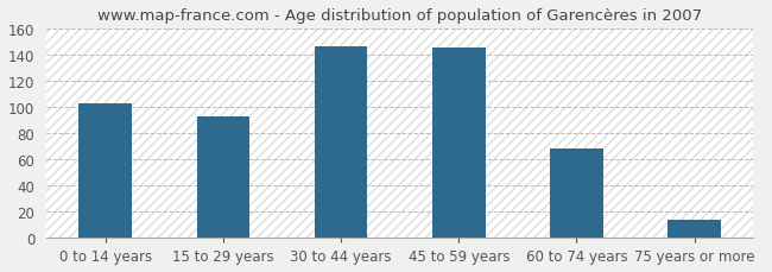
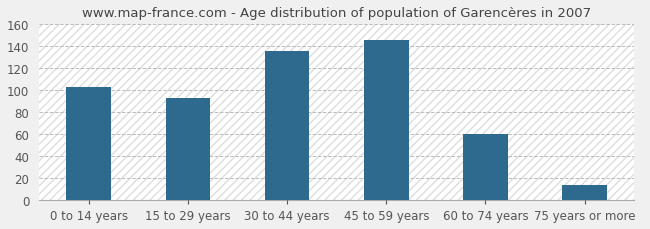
30 to 44 years: 147 -> 136
60 to 74 years: 68 -> 60
